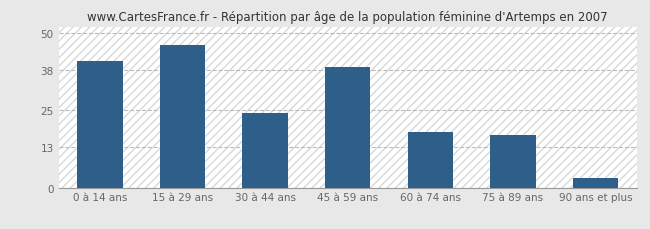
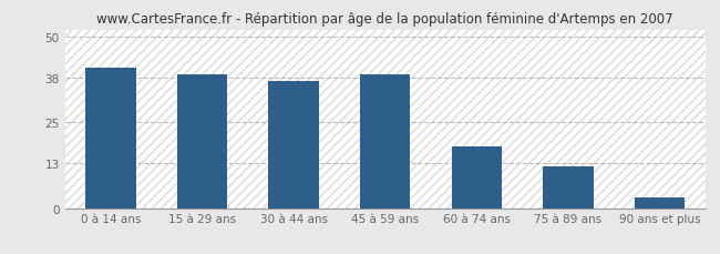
15 à 29 ans: 46 -> 39
30 à 44 ans: 24 -> 37
75 à 89 ans: 17 -> 12
